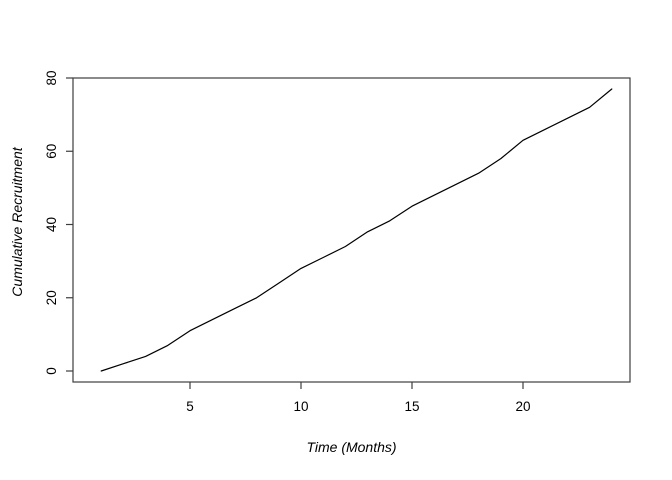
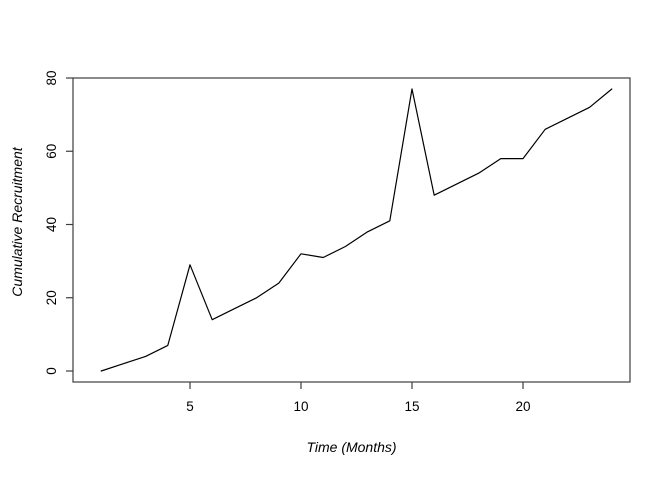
5: 11 -> 29
10: 28 -> 32
15: 45 -> 77
20: 63 -> 58
